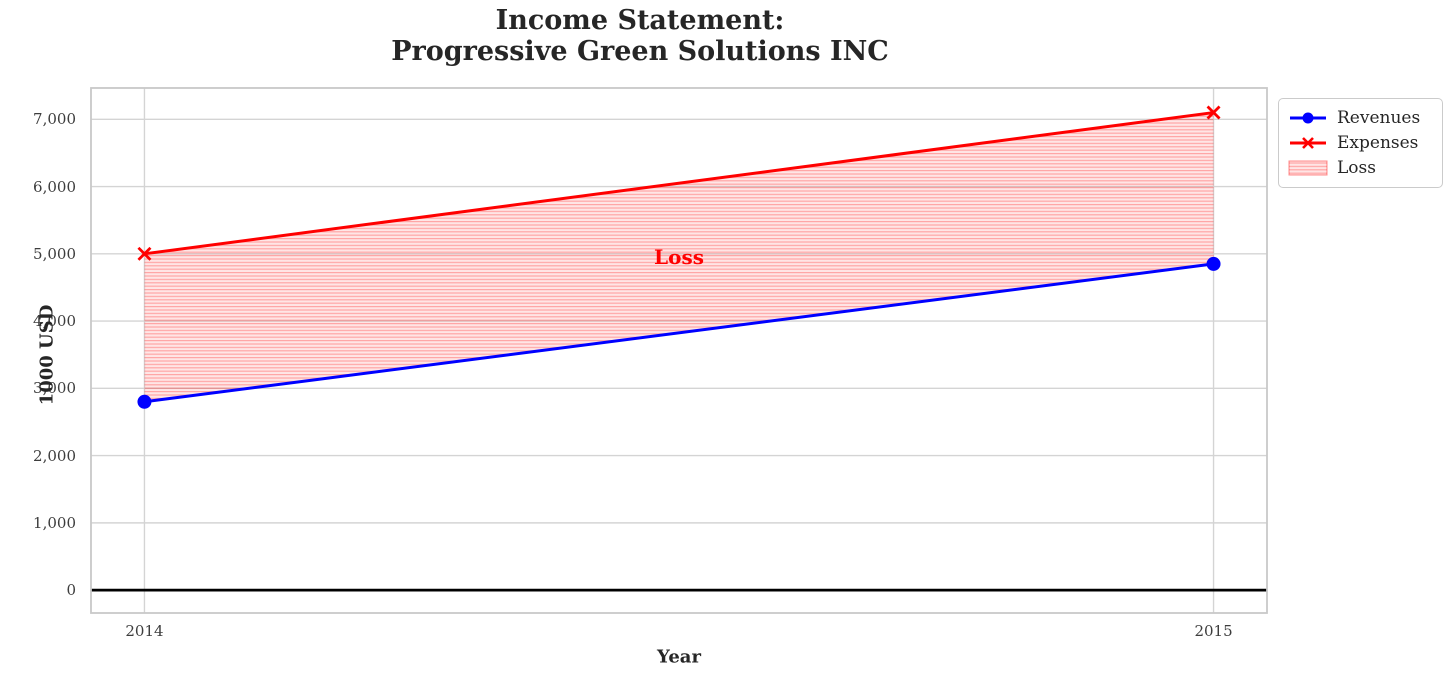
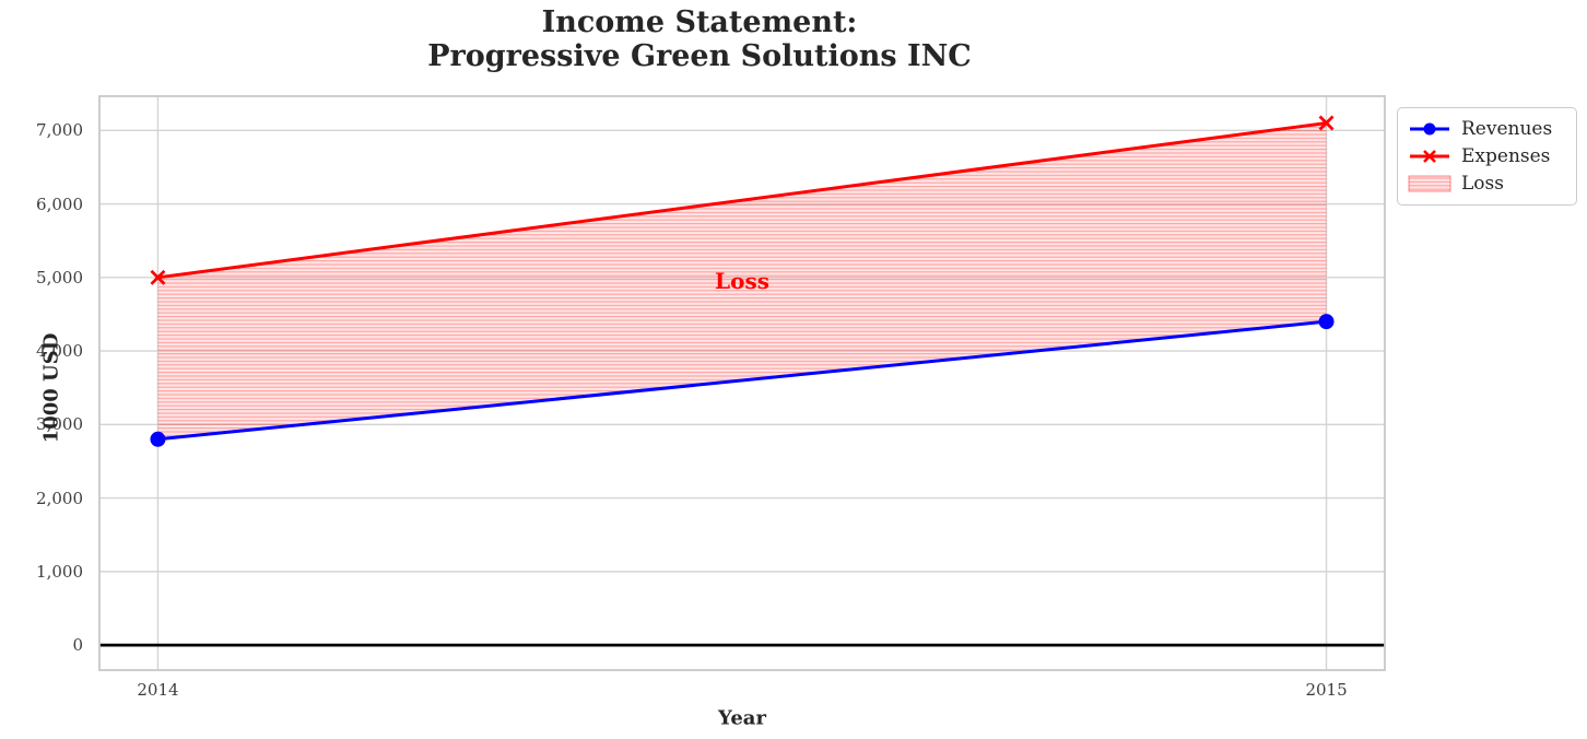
Revenues/2015: 4800 -> 4400
